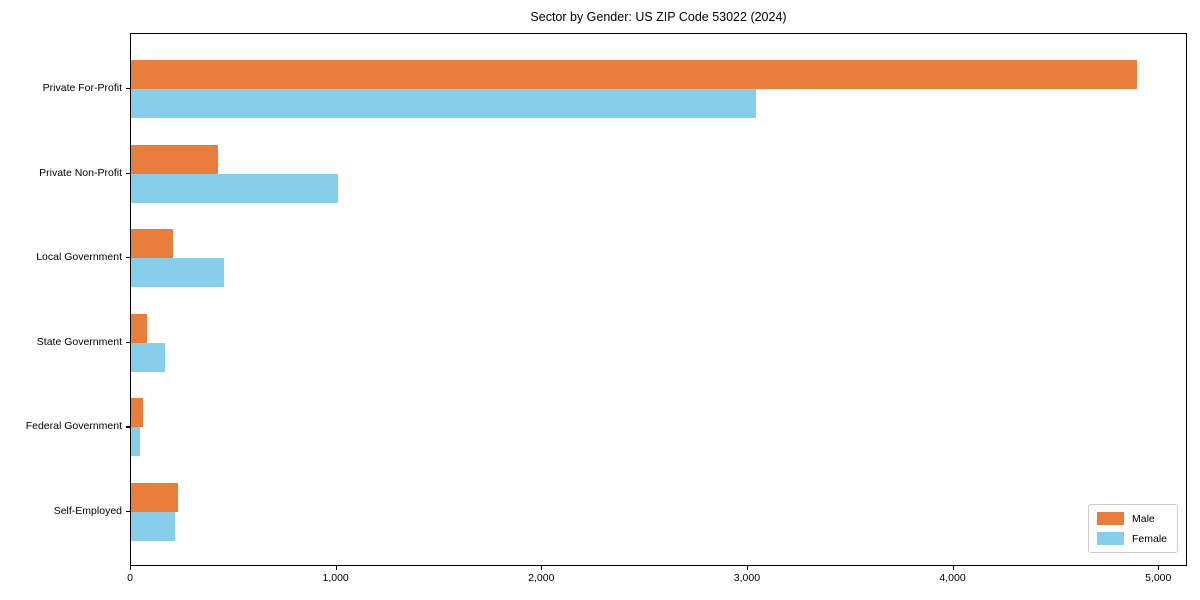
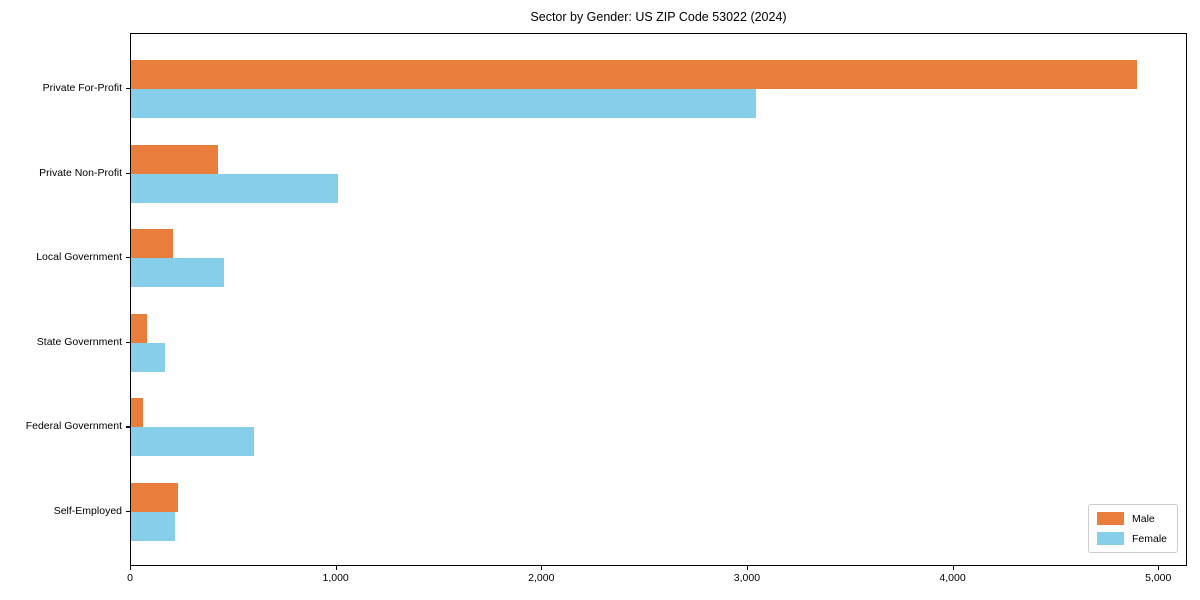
Female/Federal Government: 40 -> 600
